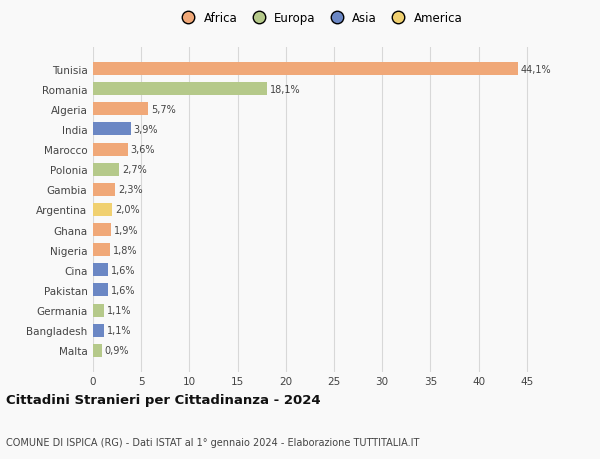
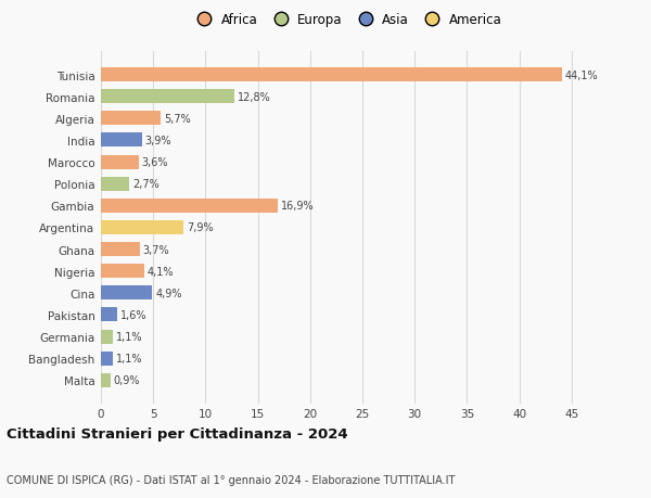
Romania: 18,1% -> 12,8%
Gambia: 2,3% -> 16,9%
Argentina: 2,0% -> 7,9%
Ghana: 1,9% -> 3,7%
Nigeria: 1,8% -> 4,1%
Cina: 1,6% -> 4,9%
